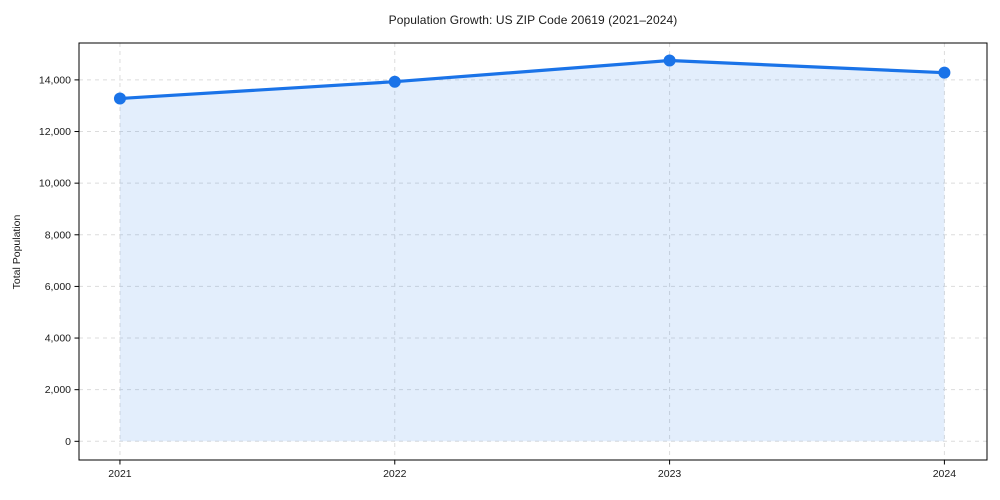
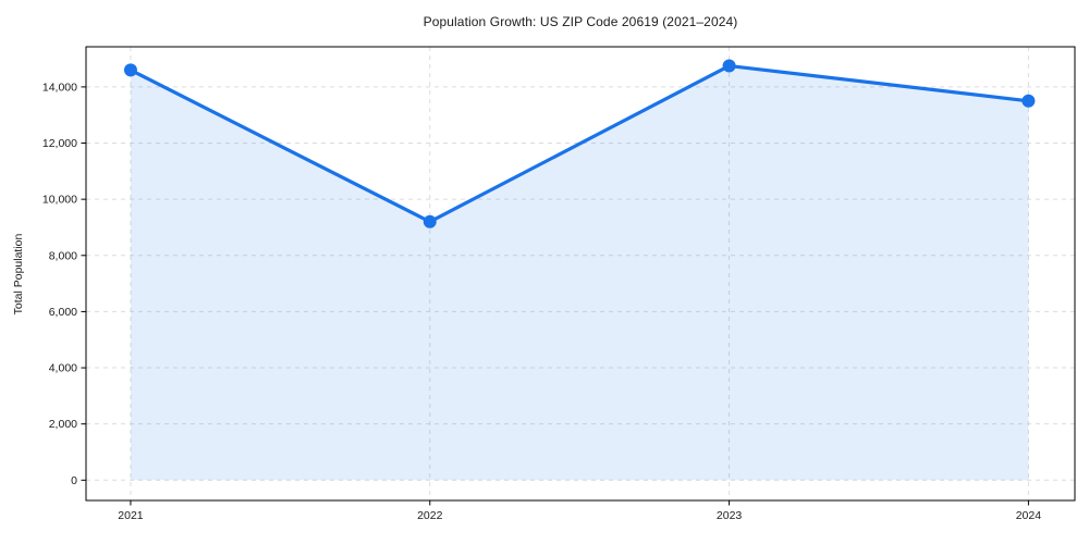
2021: 13300 -> 14600
2022: 13900 -> 9200
2024: 14300 -> 13500
